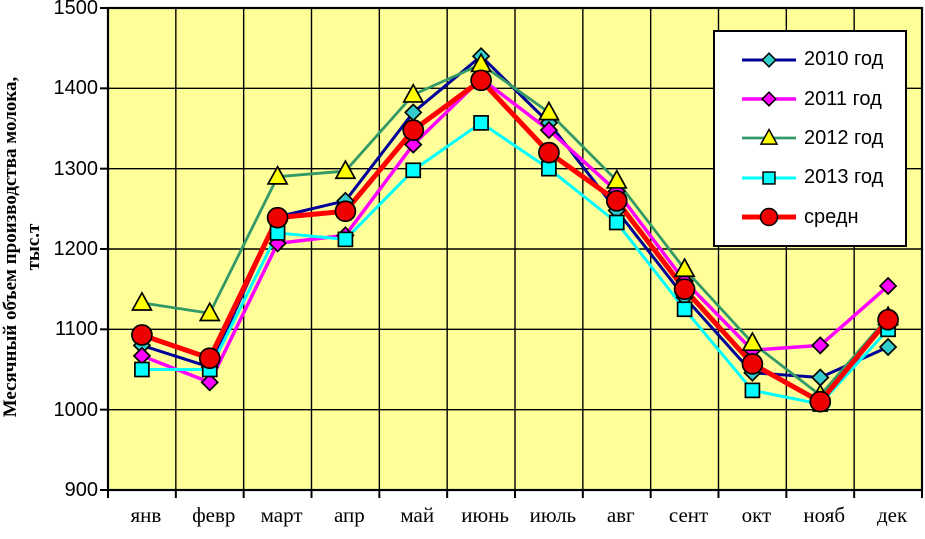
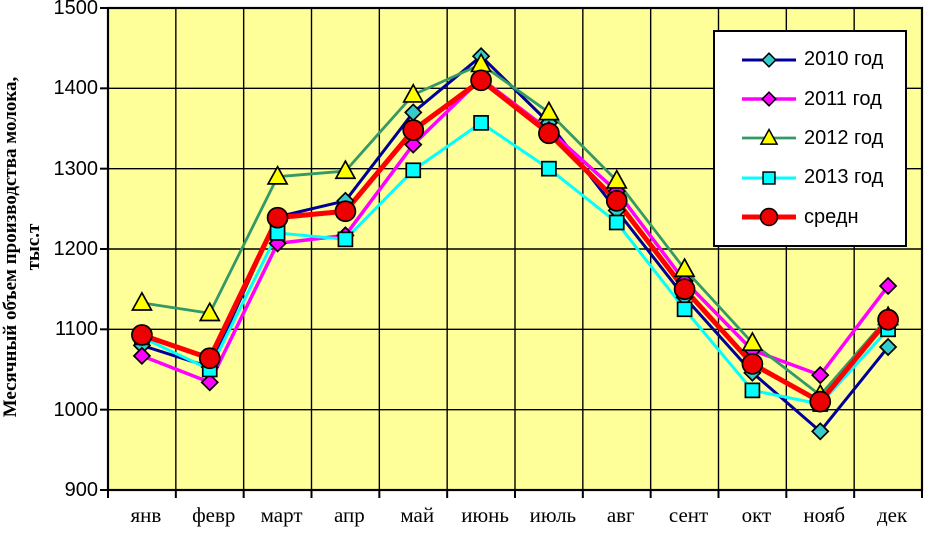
2013 год/янв: 1050 -> 1090
средн/июль: 1320 -> 1340
2010 год/нояб: 1040 -> 970
2011 год/нояб: 1080 -> 1040
